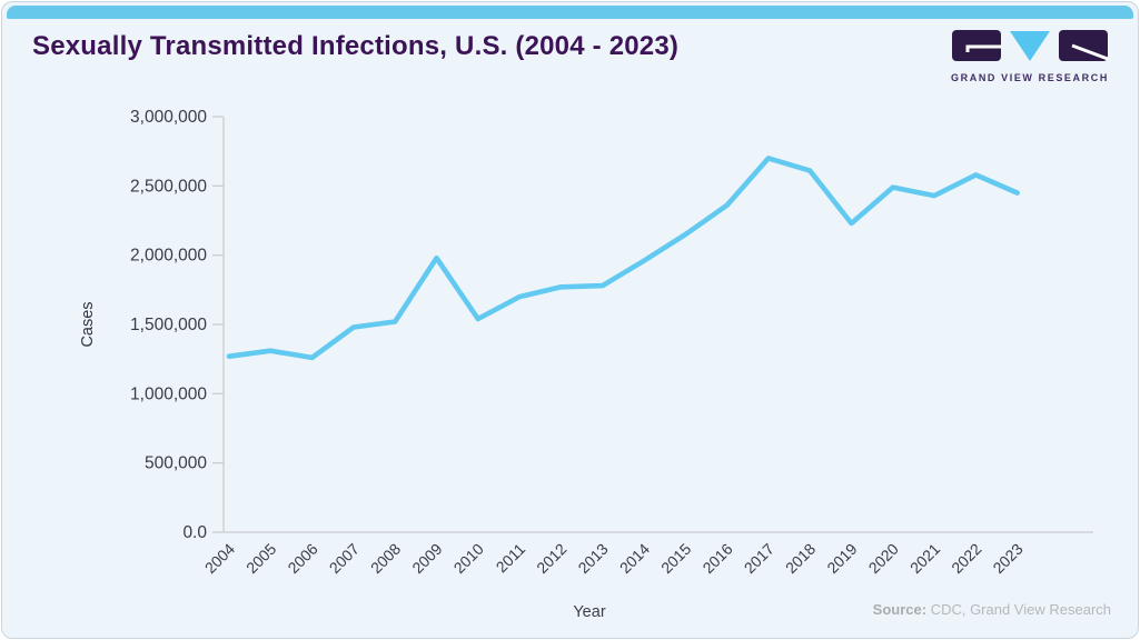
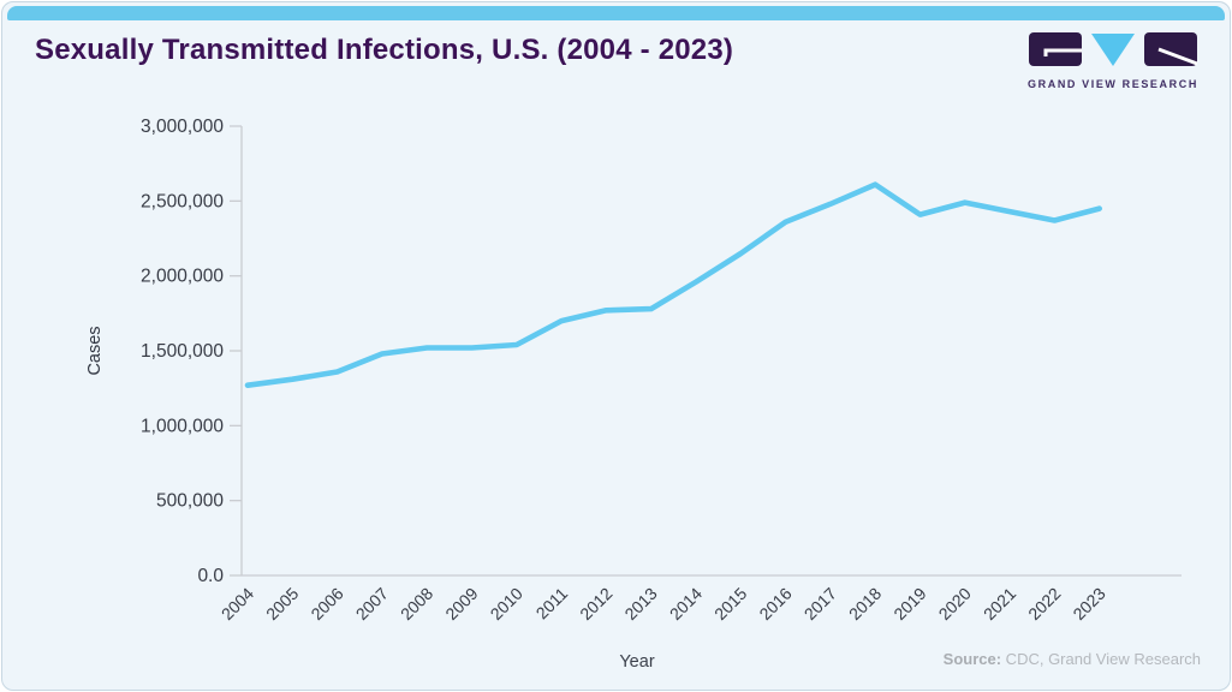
2006: 1260000 -> 1360000
2009: 1980000 -> 1520000
2017: 2700000 -> 2480000
2019: 2230000 -> 2410000
2022: 2580000 -> 2370000
